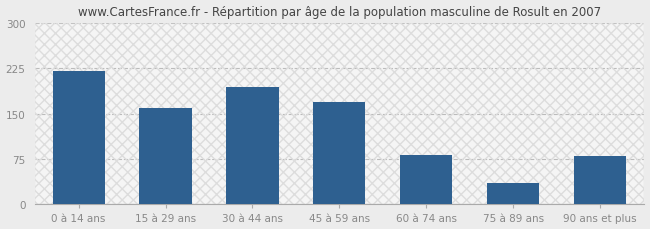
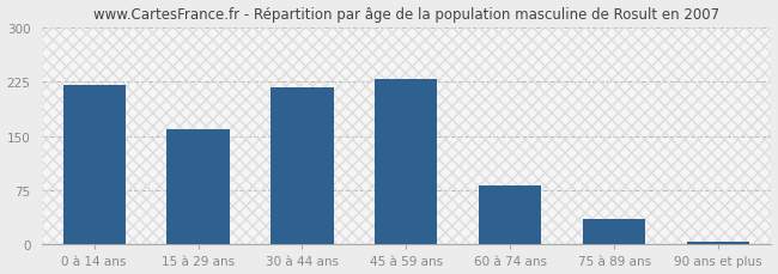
30 à 44 ans: 194 -> 218
45 à 59 ans: 170 -> 228
90 ans et plus: 80 -> 4
